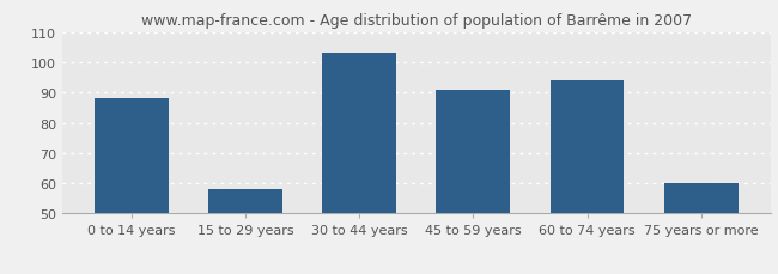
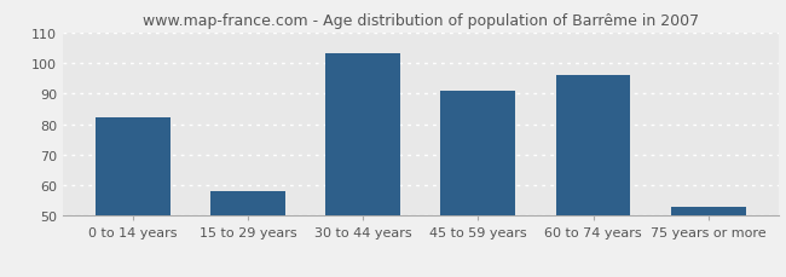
0 to 14 years: 88 -> 82
60 to 74 years: 94 -> 96
75 years or more: 60 -> 53
